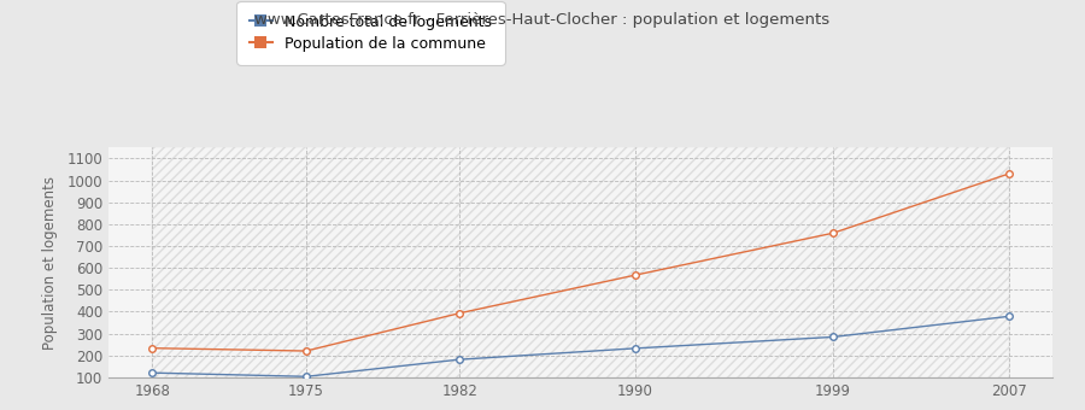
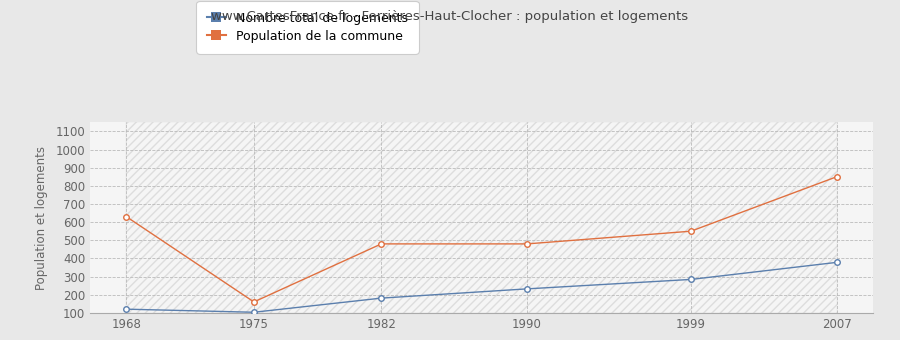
Population de la commune/1968: 230 -> 630
Population de la commune/1975: 220 -> 160
Population de la commune/1982: 390 -> 480
Population de la commune/1990: 570 -> 480
Population de la commune/1999: 760 -> 550
Population de la commune/2007: 1030 -> 850
